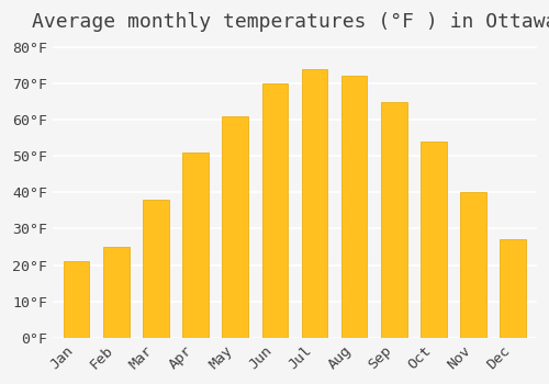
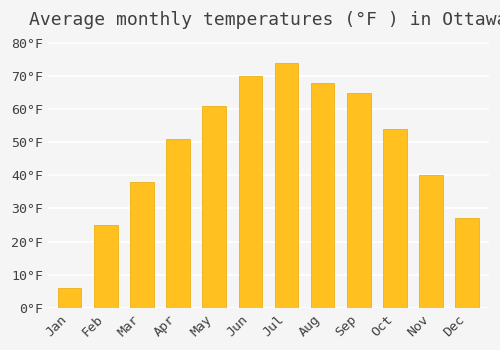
Jan: 21°F -> 6°F
Aug: 72°F -> 68°F
